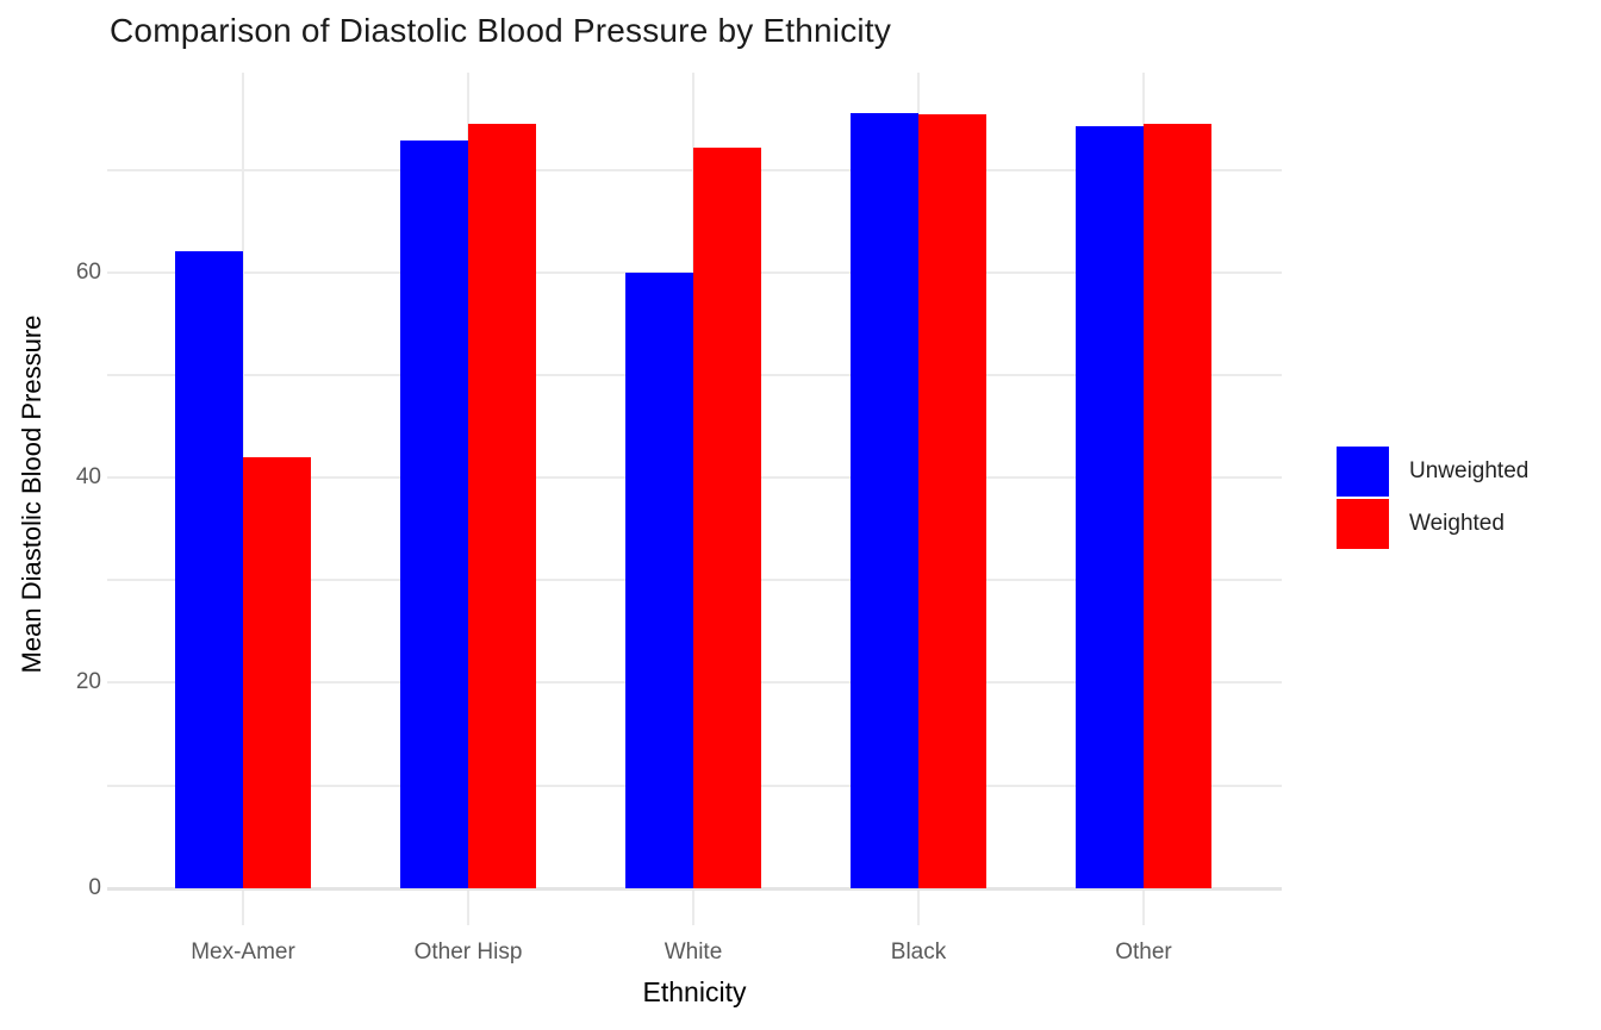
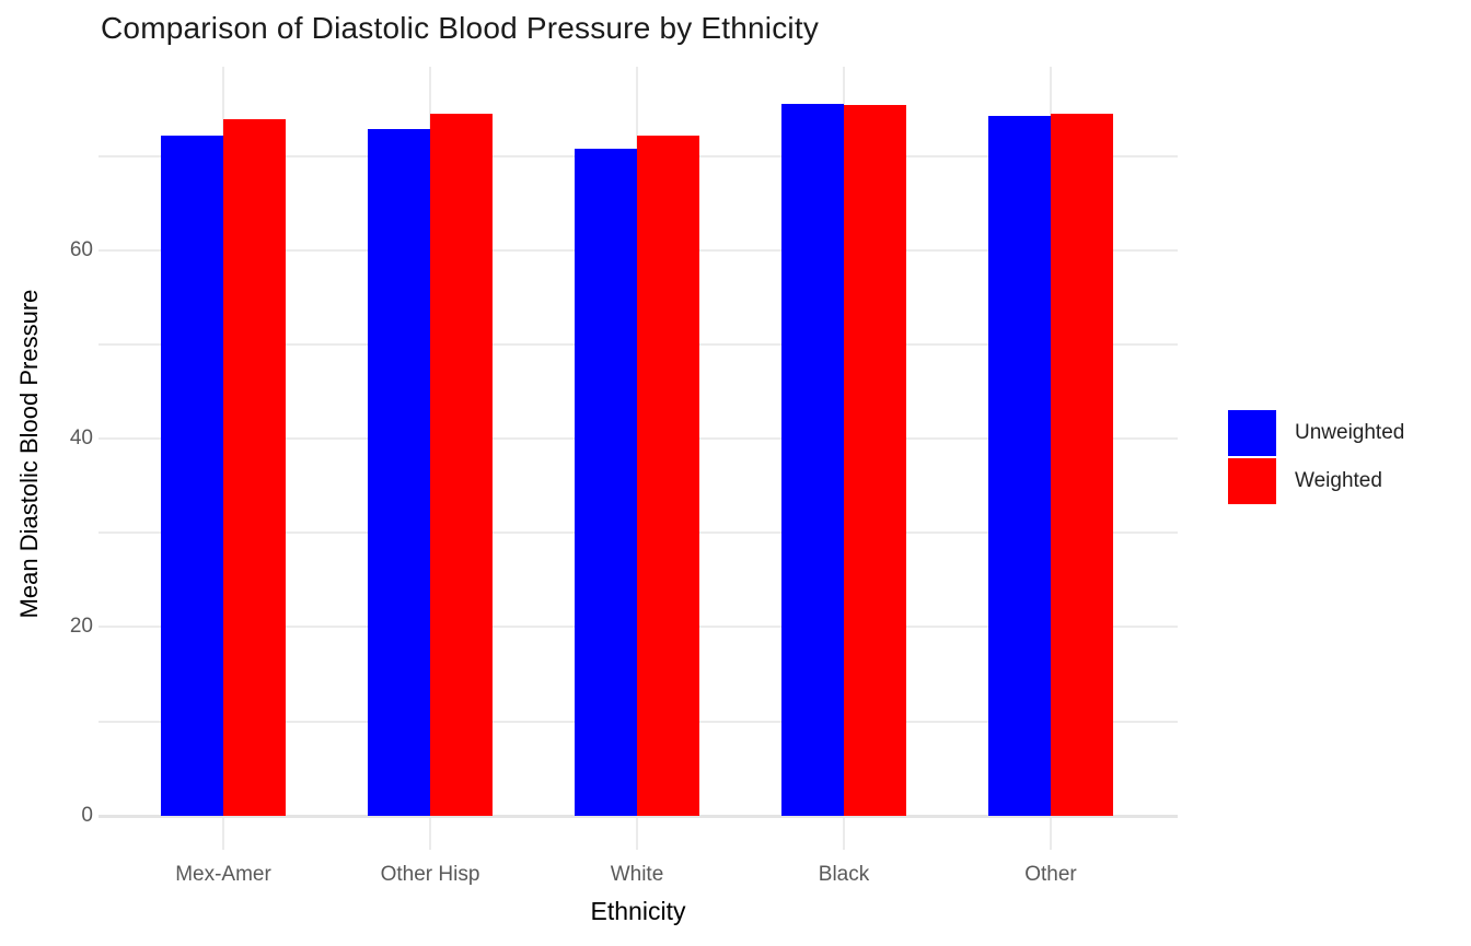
Unweighted/Mex-Amer: 62 -> 72
Weighted/Mex-Amer: 42 -> 74
Unweighted/White: 60 -> 71
